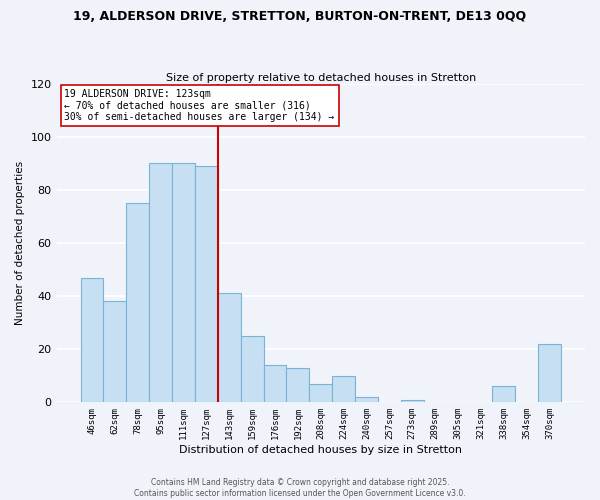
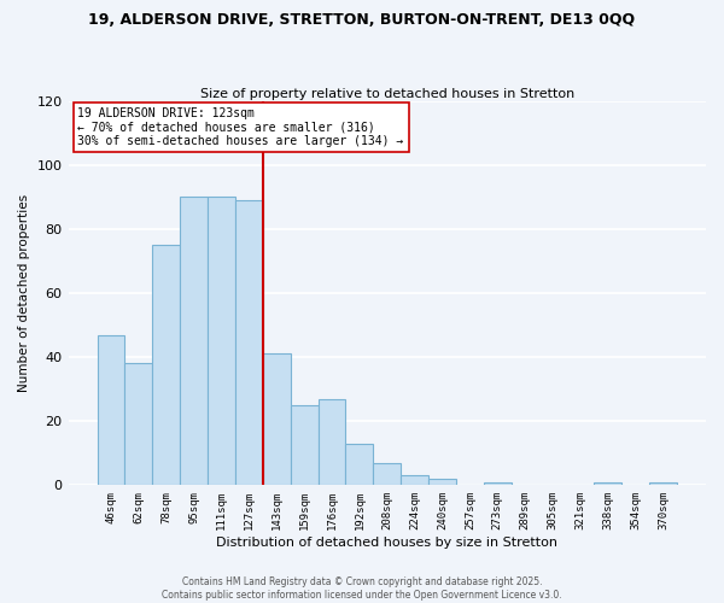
176sqm: 14 -> 27
224sqm: 10 -> 3
338sqm: 6 -> 1
370sqm: 22 -> 1
